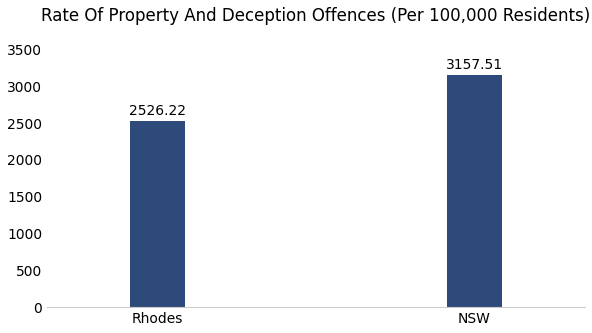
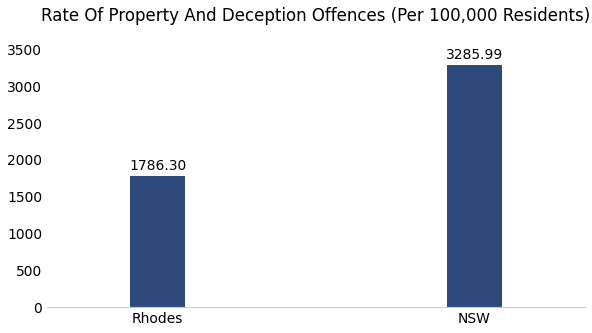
Rhodes: 2526.22 -> 1786.30
NSW: 3157.51 -> 3285.99
